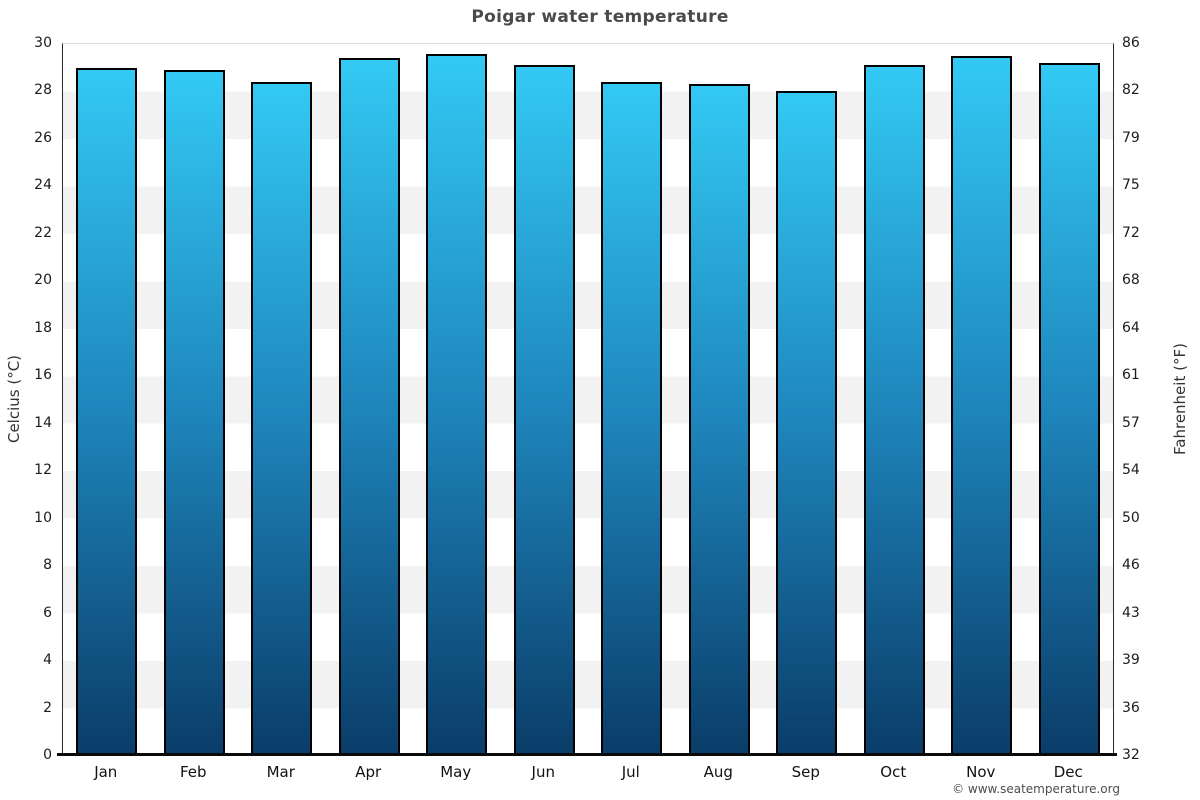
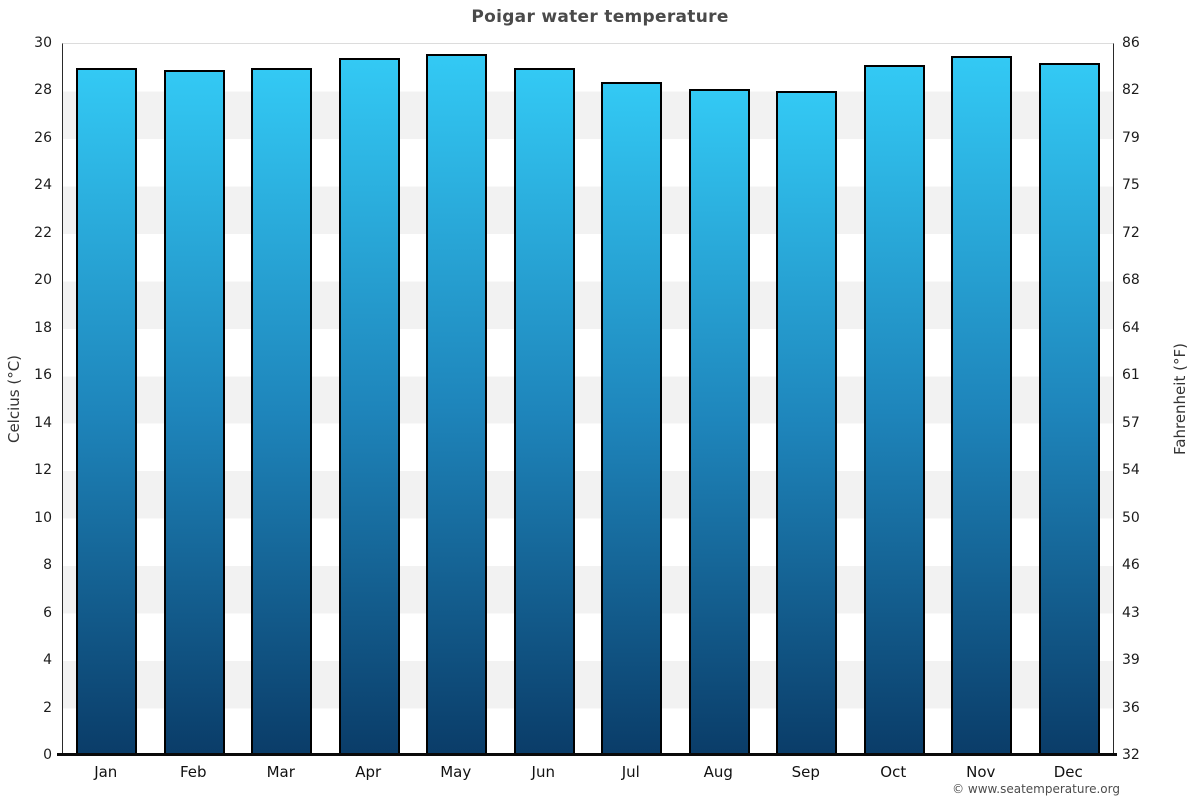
Mar: 28.4 -> 29.0
Jun: 29.1 -> 29.0
Aug: 28.3 -> 28.1
